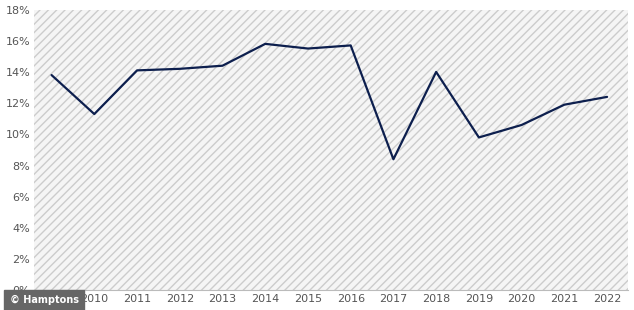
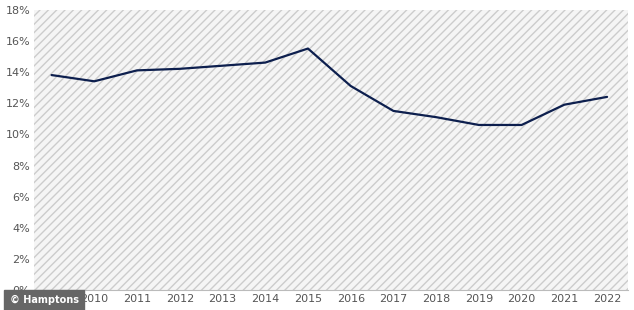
2010: 11.3% -> 13.4%
2014: 15.8% -> 14.6%
2016: 15.7% -> 13.1%
2017: 8.4% -> 11.5%
2018: 14.0% -> 11.1%
2019: 9.8% -> 10.6%
